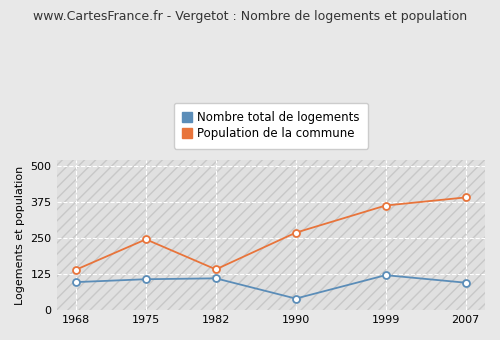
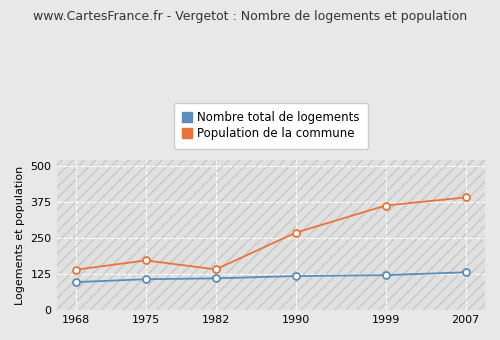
Population de la commune/1975: 245 -> 172
Nombre total de logements/1990: 40 -> 118
Nombre total de logements/2007: 95 -> 131
